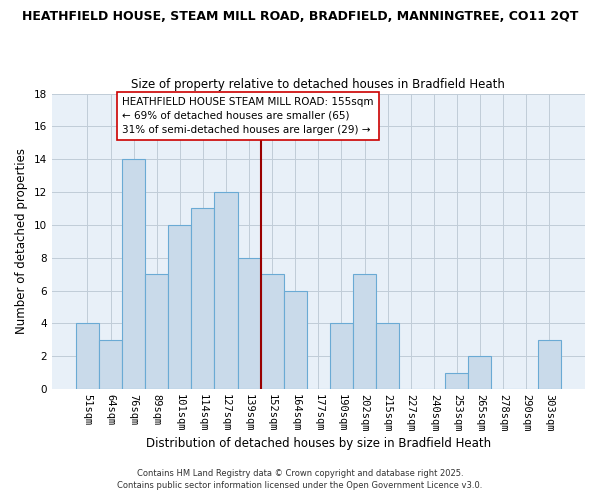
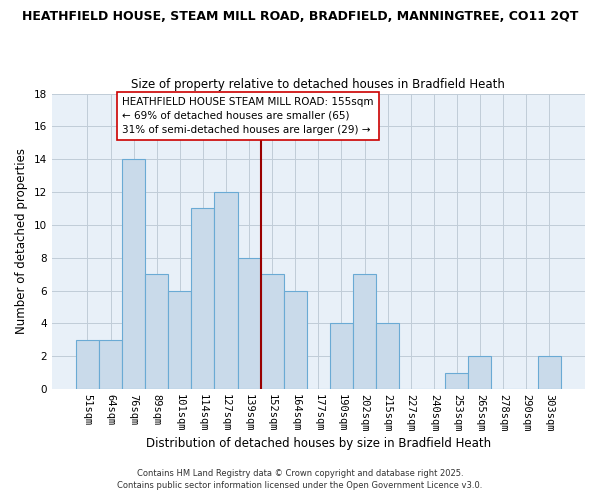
51sqm: 4 -> 3
101sqm: 10 -> 6
303sqm: 3 -> 2
